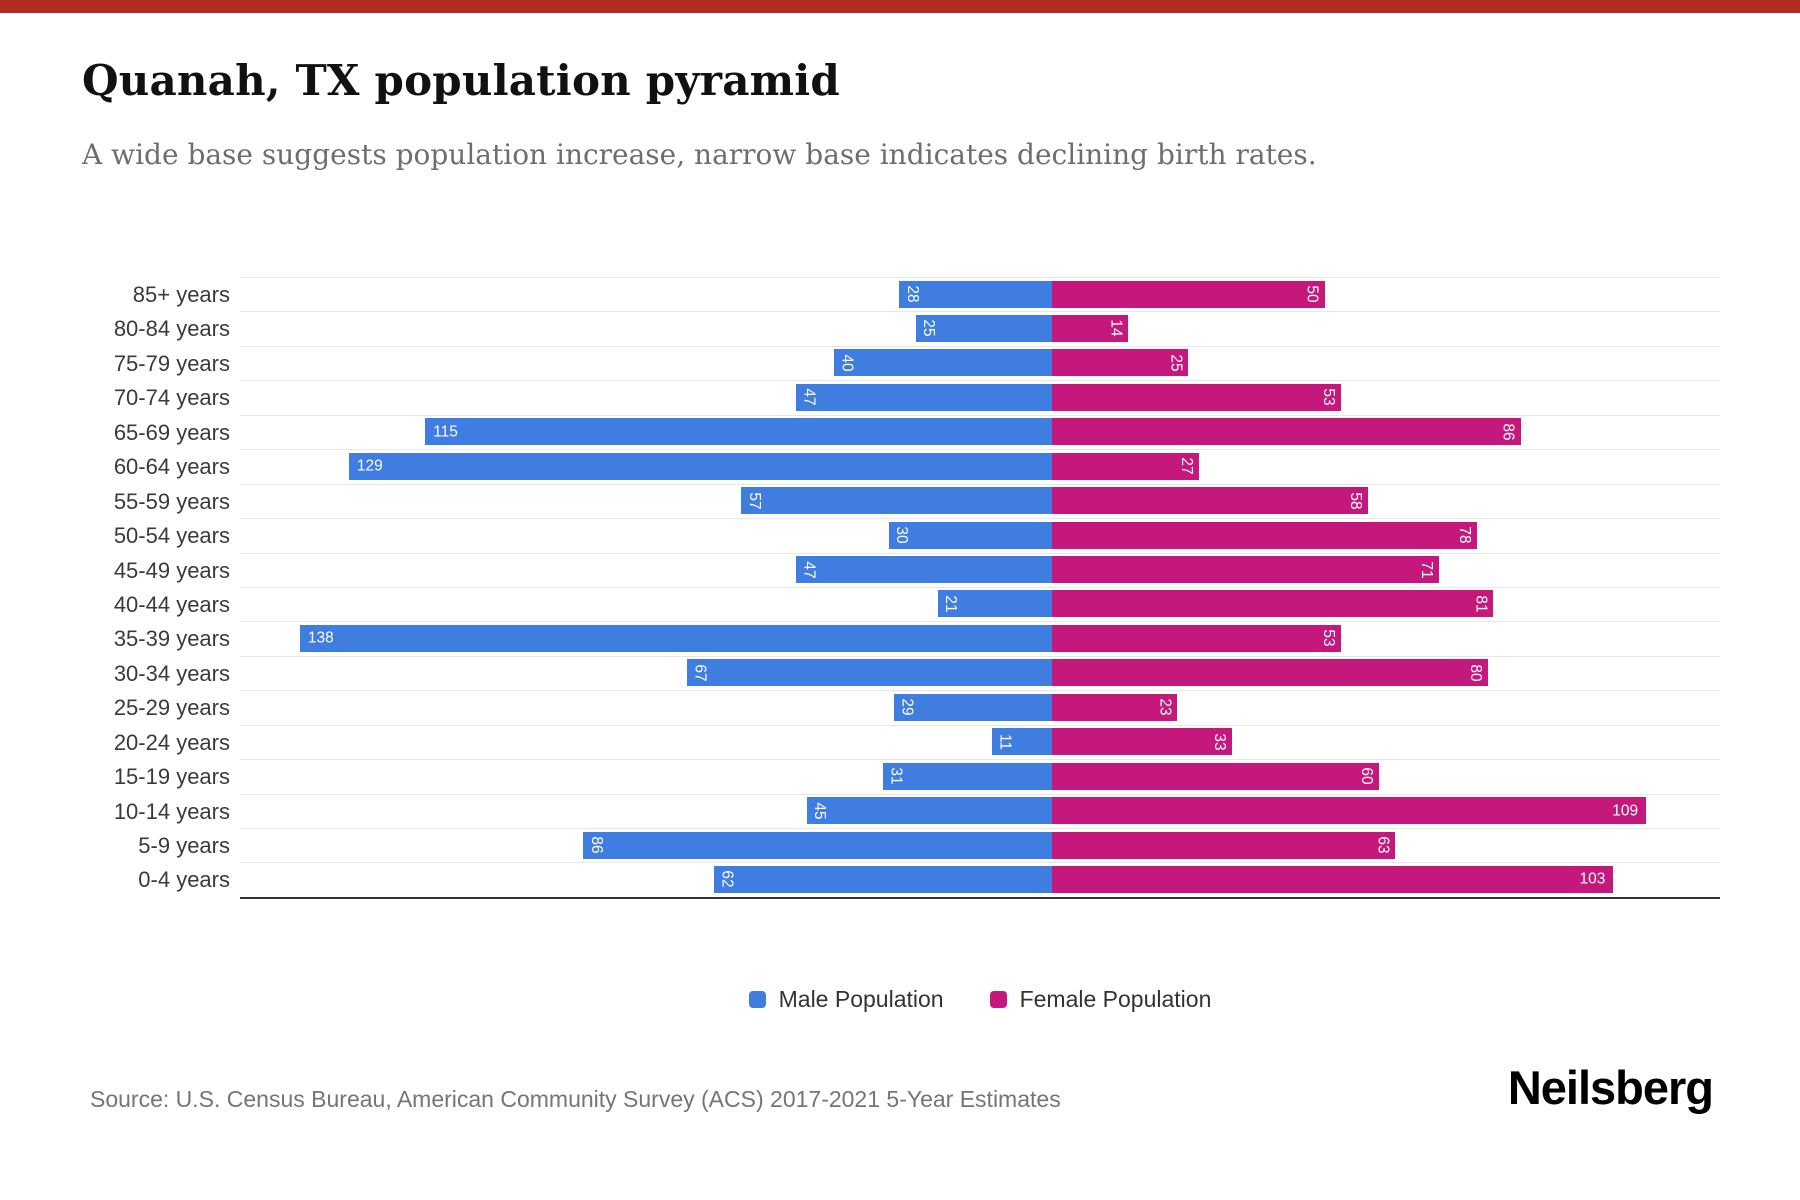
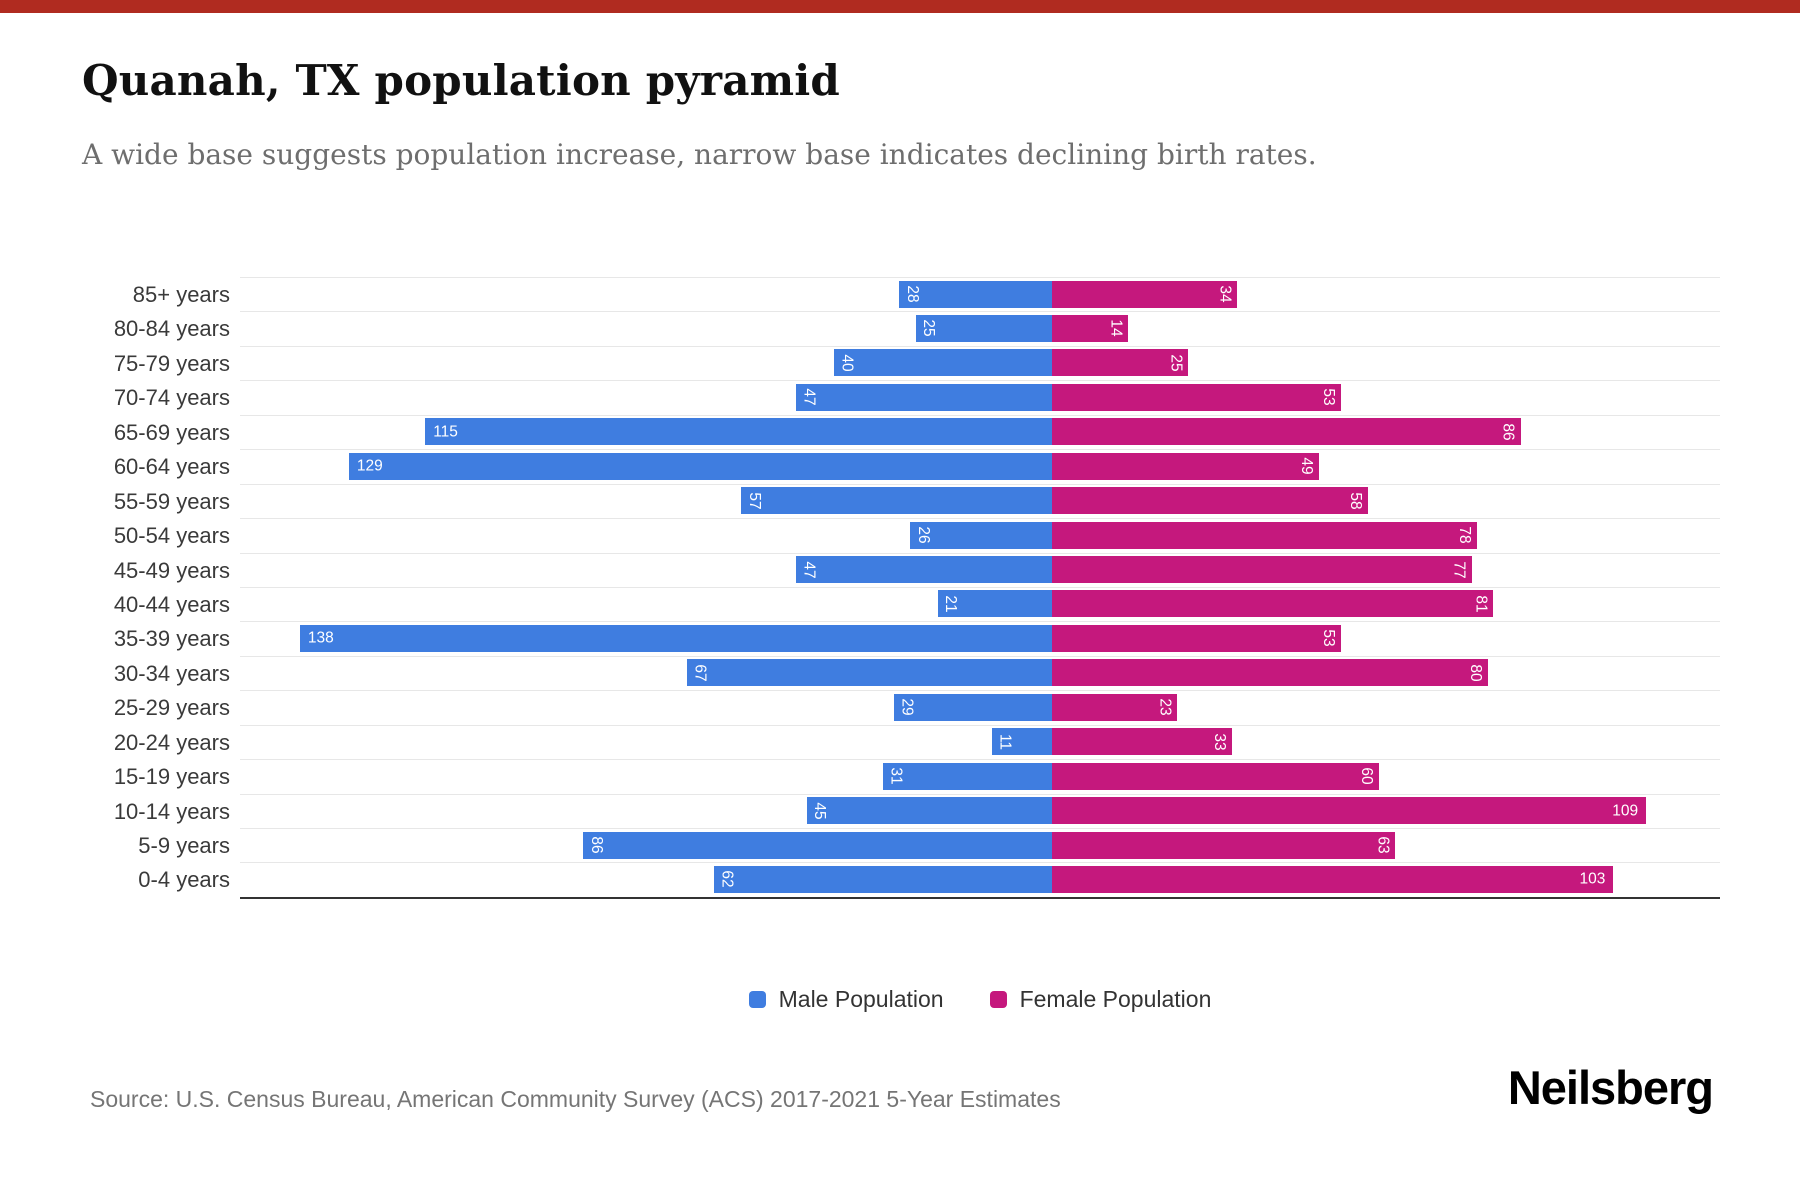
Female Population/85+ years: 50 -> 34
Female Population/60-64 years: 27 -> 49
Male Population/50-54 years: 30 -> 26
Female Population/45-49 years: 71 -> 77
